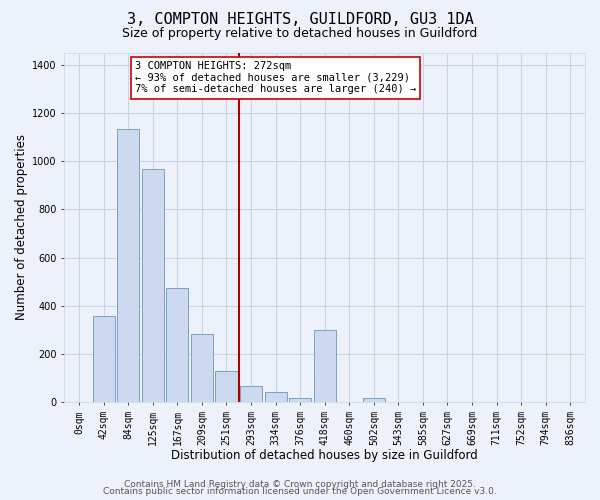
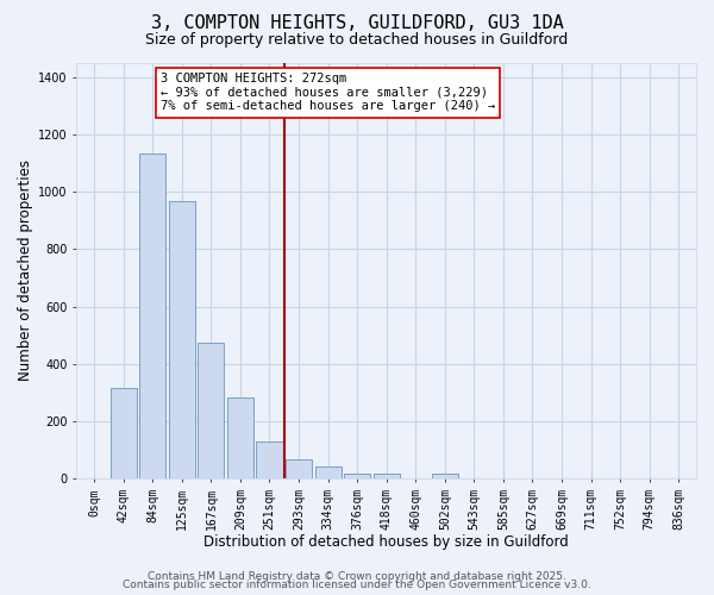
42sqm: 360 -> 315
418sqm: 300 -> 18
